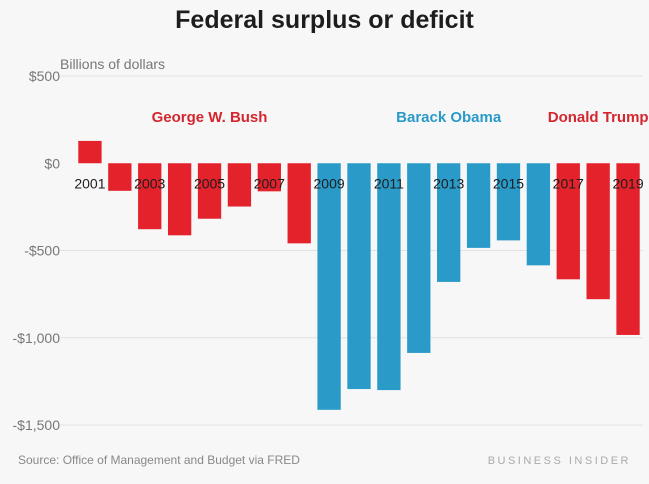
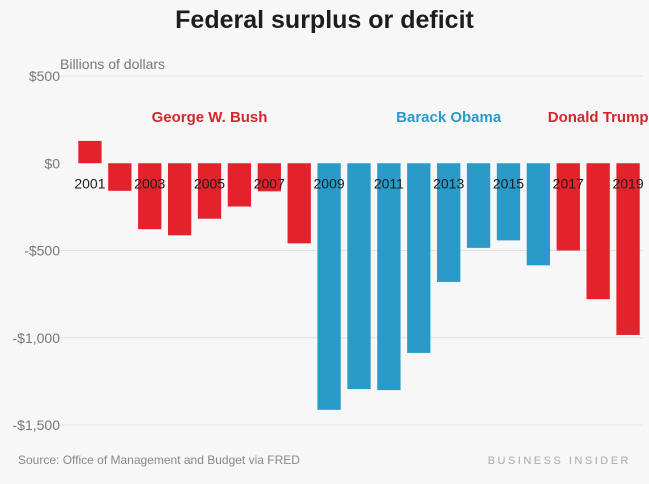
2017: -$660 -> -$500
